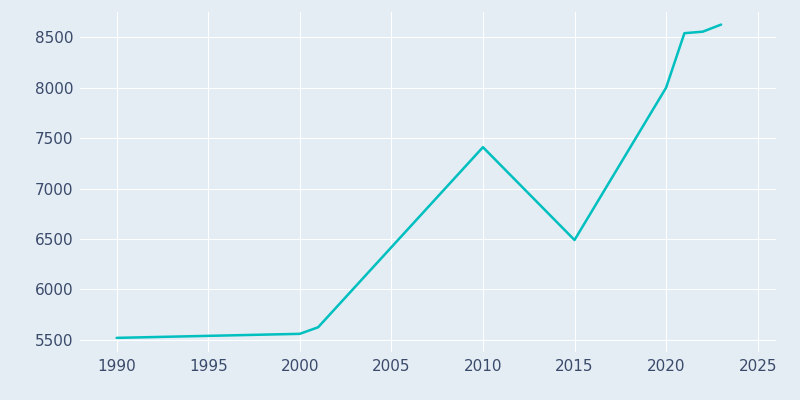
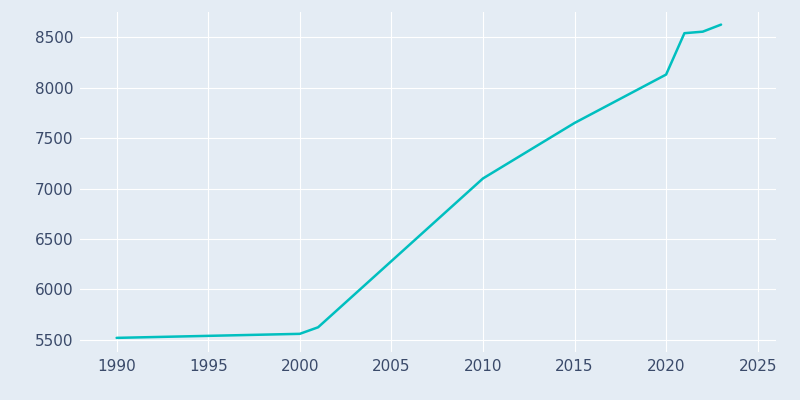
2010: 7410 -> 7100
2015: 6490 -> 7650
2020: 8000 -> 8130
